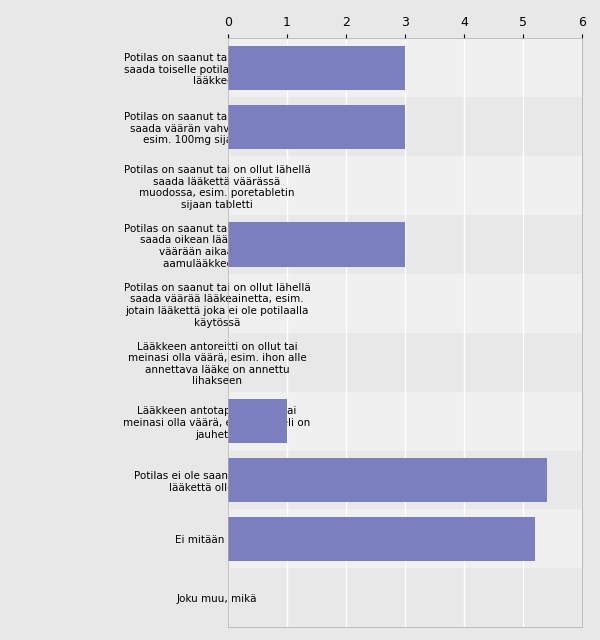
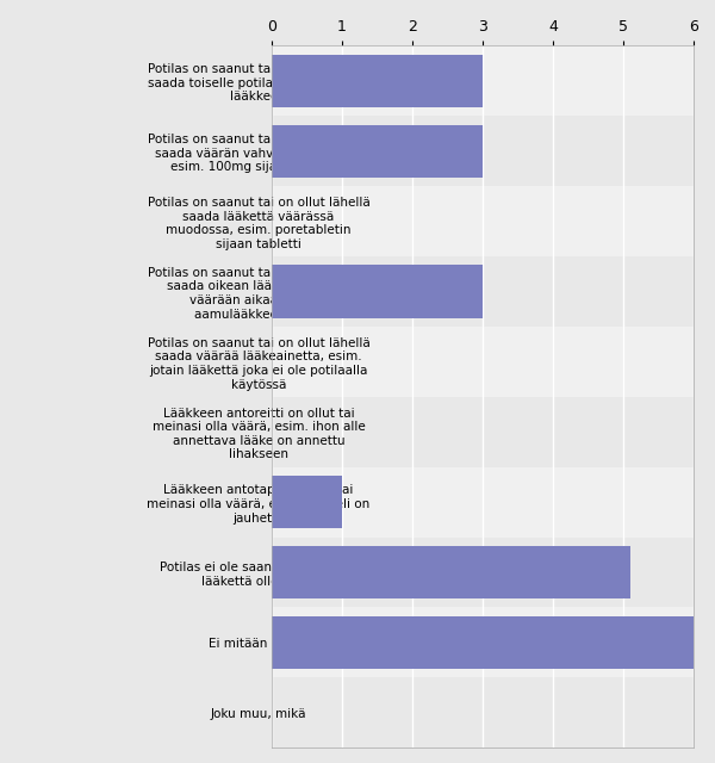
Potilas ei ole saanut tarvittavaa lääkettä ollenkaan: 5.4 -> 5.1
Ei mitään näistä: 5.2 -> 6.0
